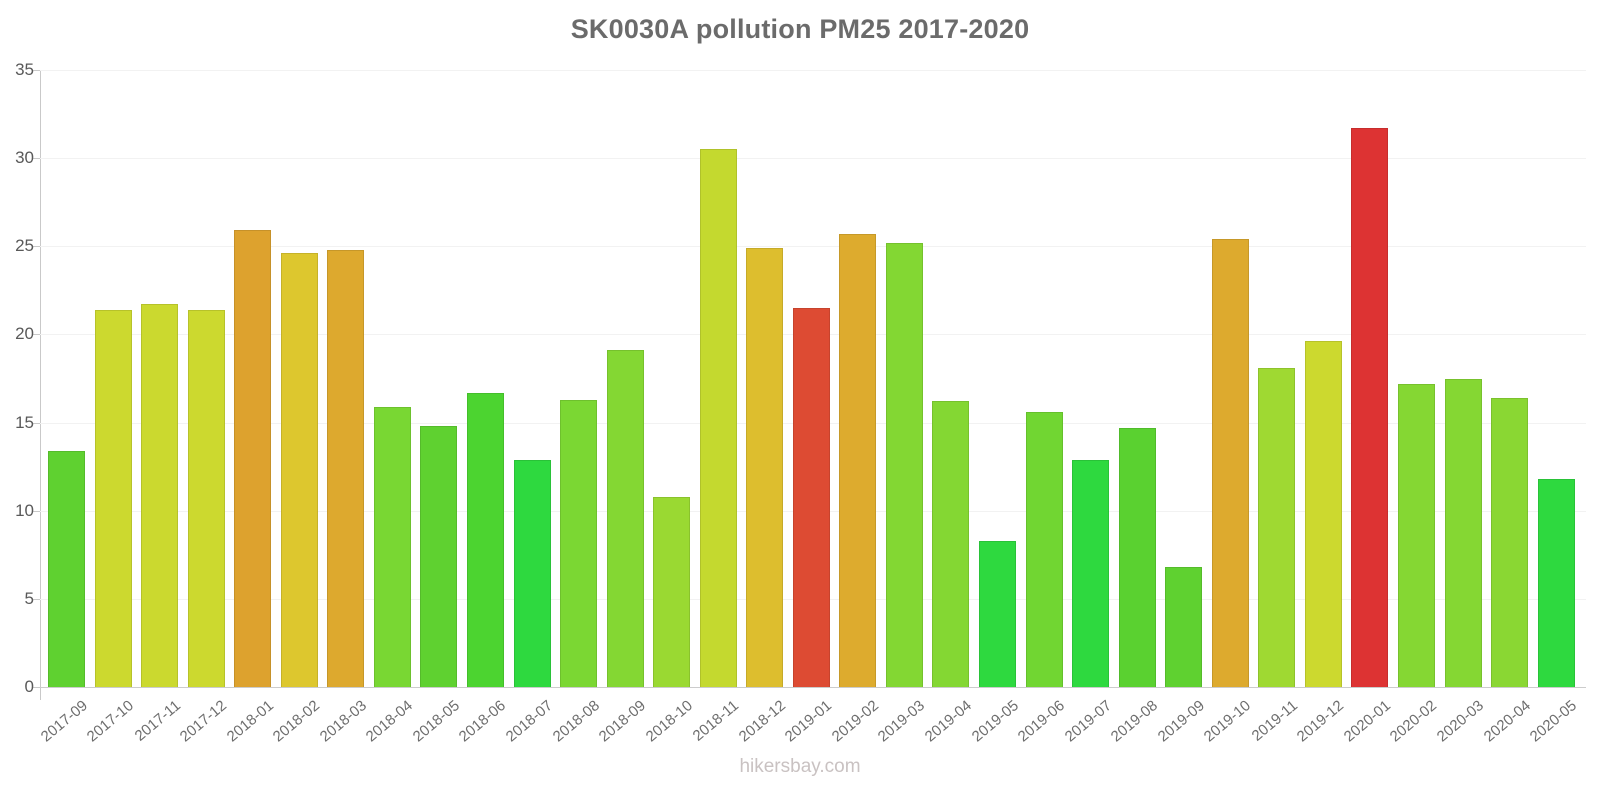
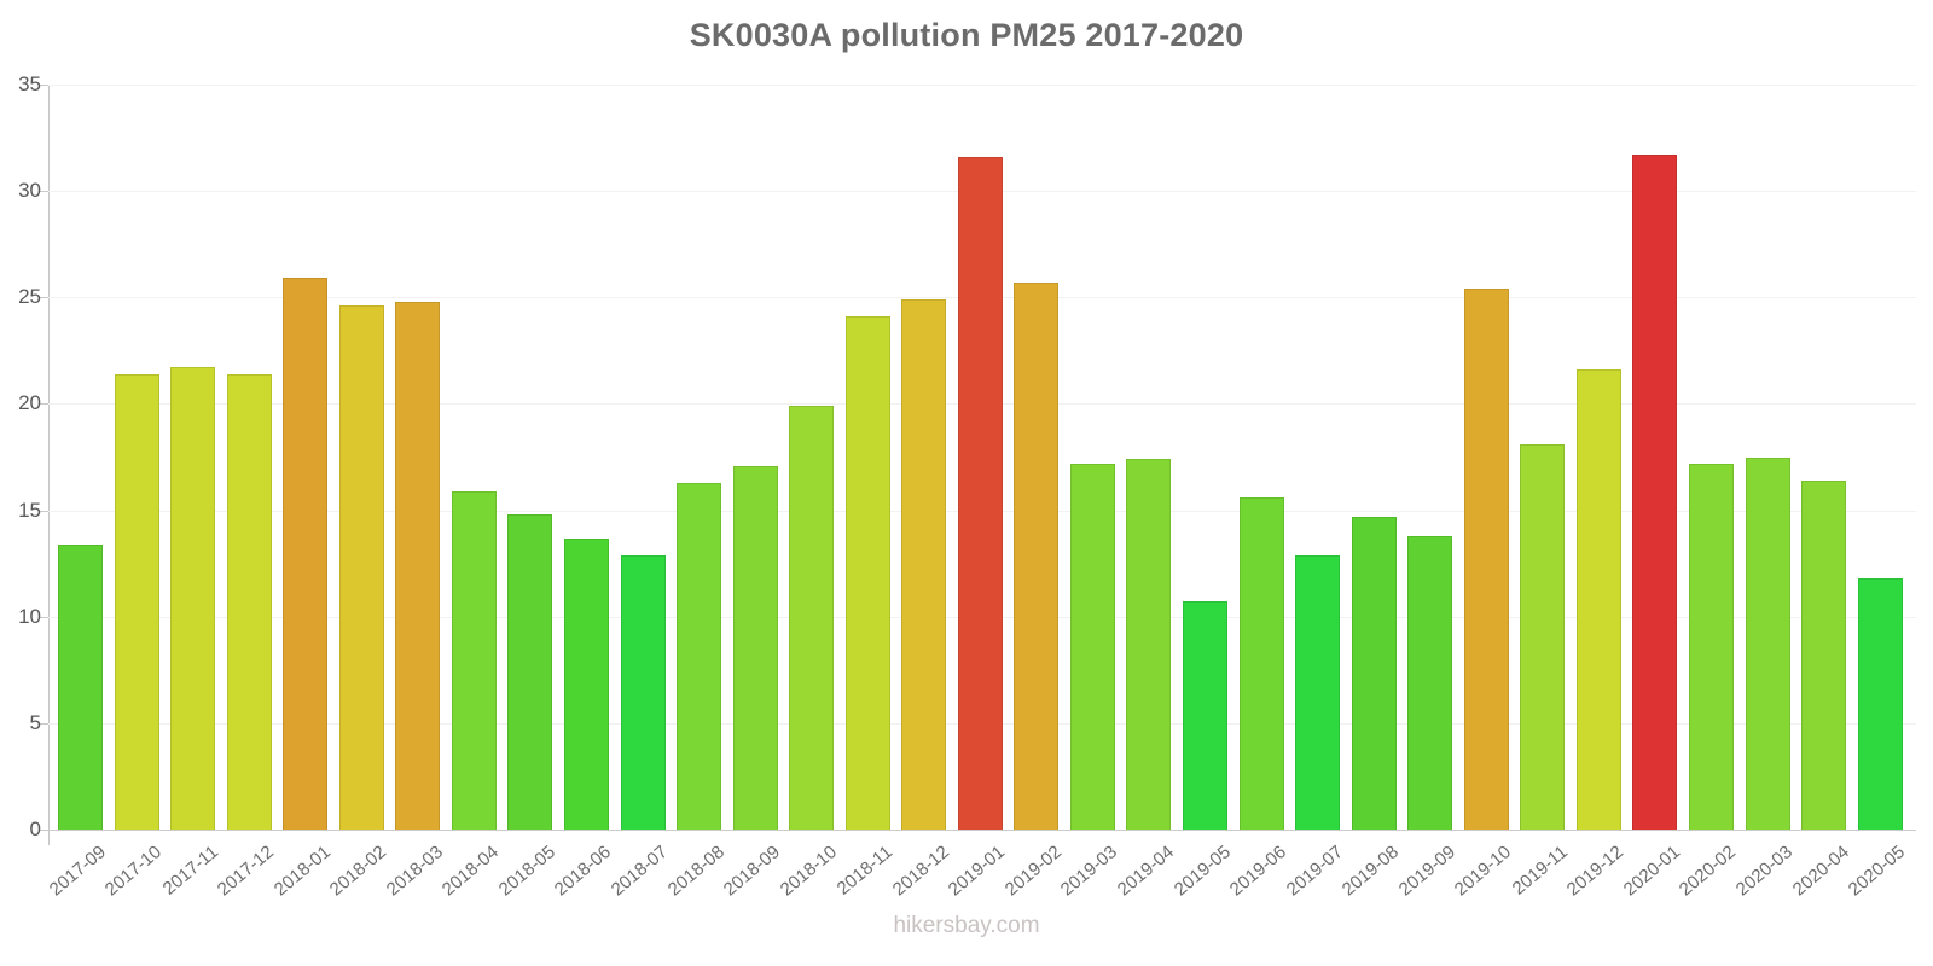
2018-06: 16.7 -> 13.7
2018-09: 19.1 -> 17.1
2018-10: 10.8 -> 19.9
2018-11: 30.5 -> 24.1
2019-01: 21.5 -> 31.6
2019-03: 25.2 -> 17.2
2019-04: 16.2 -> 17.4
2019-05: 8.3 -> 10.7
2019-09: 6.8 -> 13.8
2019-12: 19.6 -> 21.6
